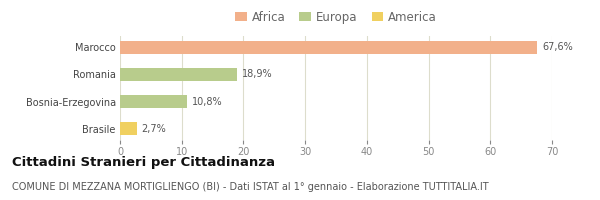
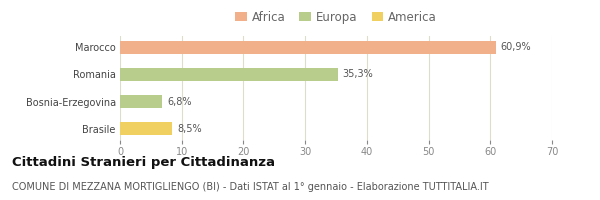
Marocco: 67,6% -> 60,9%
Romania: 18,9% -> 35,3%
Bosnia-Erzegovina: 10,8% -> 6,8%
Brasile: 2,7% -> 8,5%
